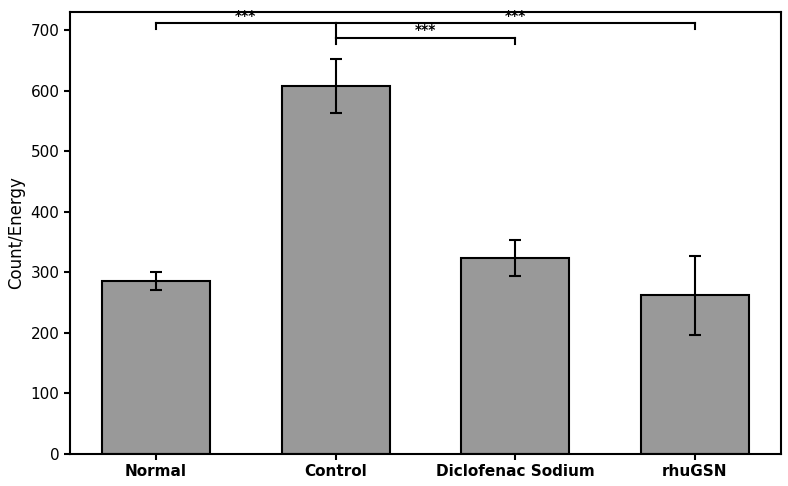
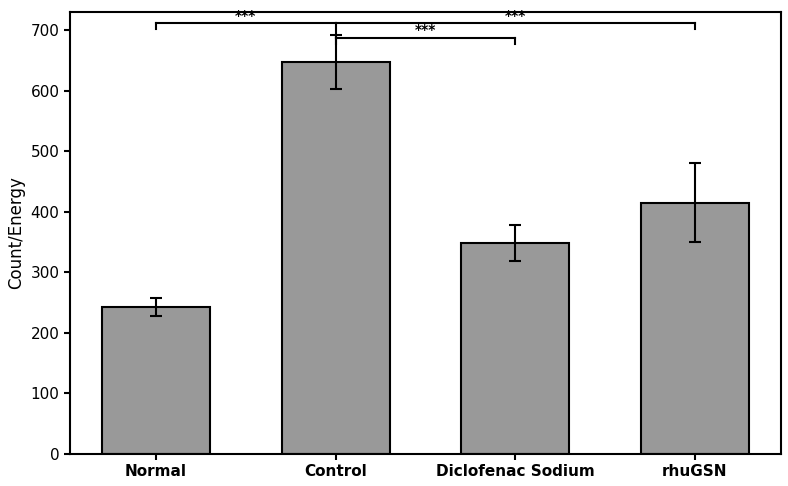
Normal: 286 -> 242
Control: 608 -> 648
Diclofenac Sodium: 324 -> 348
rhuGSN: 262 -> 415
